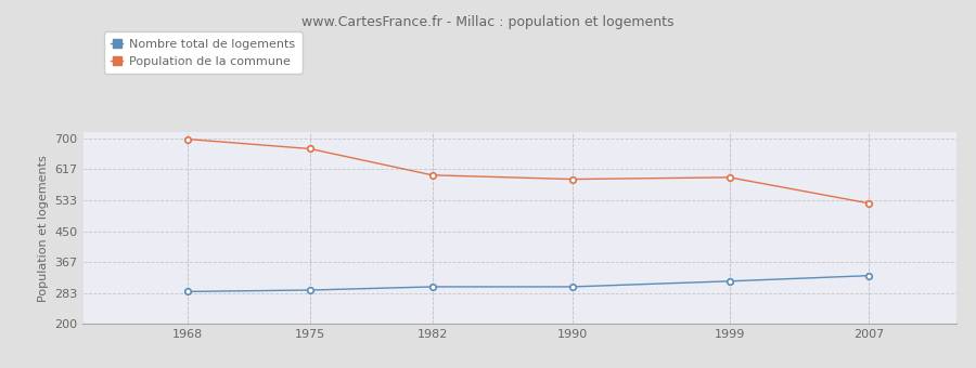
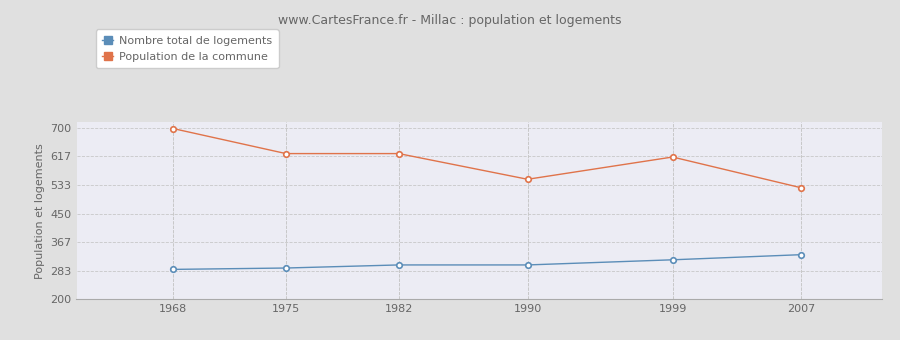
Population de la commune/1975: 672 -> 625
Population de la commune/1982: 601 -> 625
Population de la commune/1990: 590 -> 550
Population de la commune/1999: 595 -> 615
